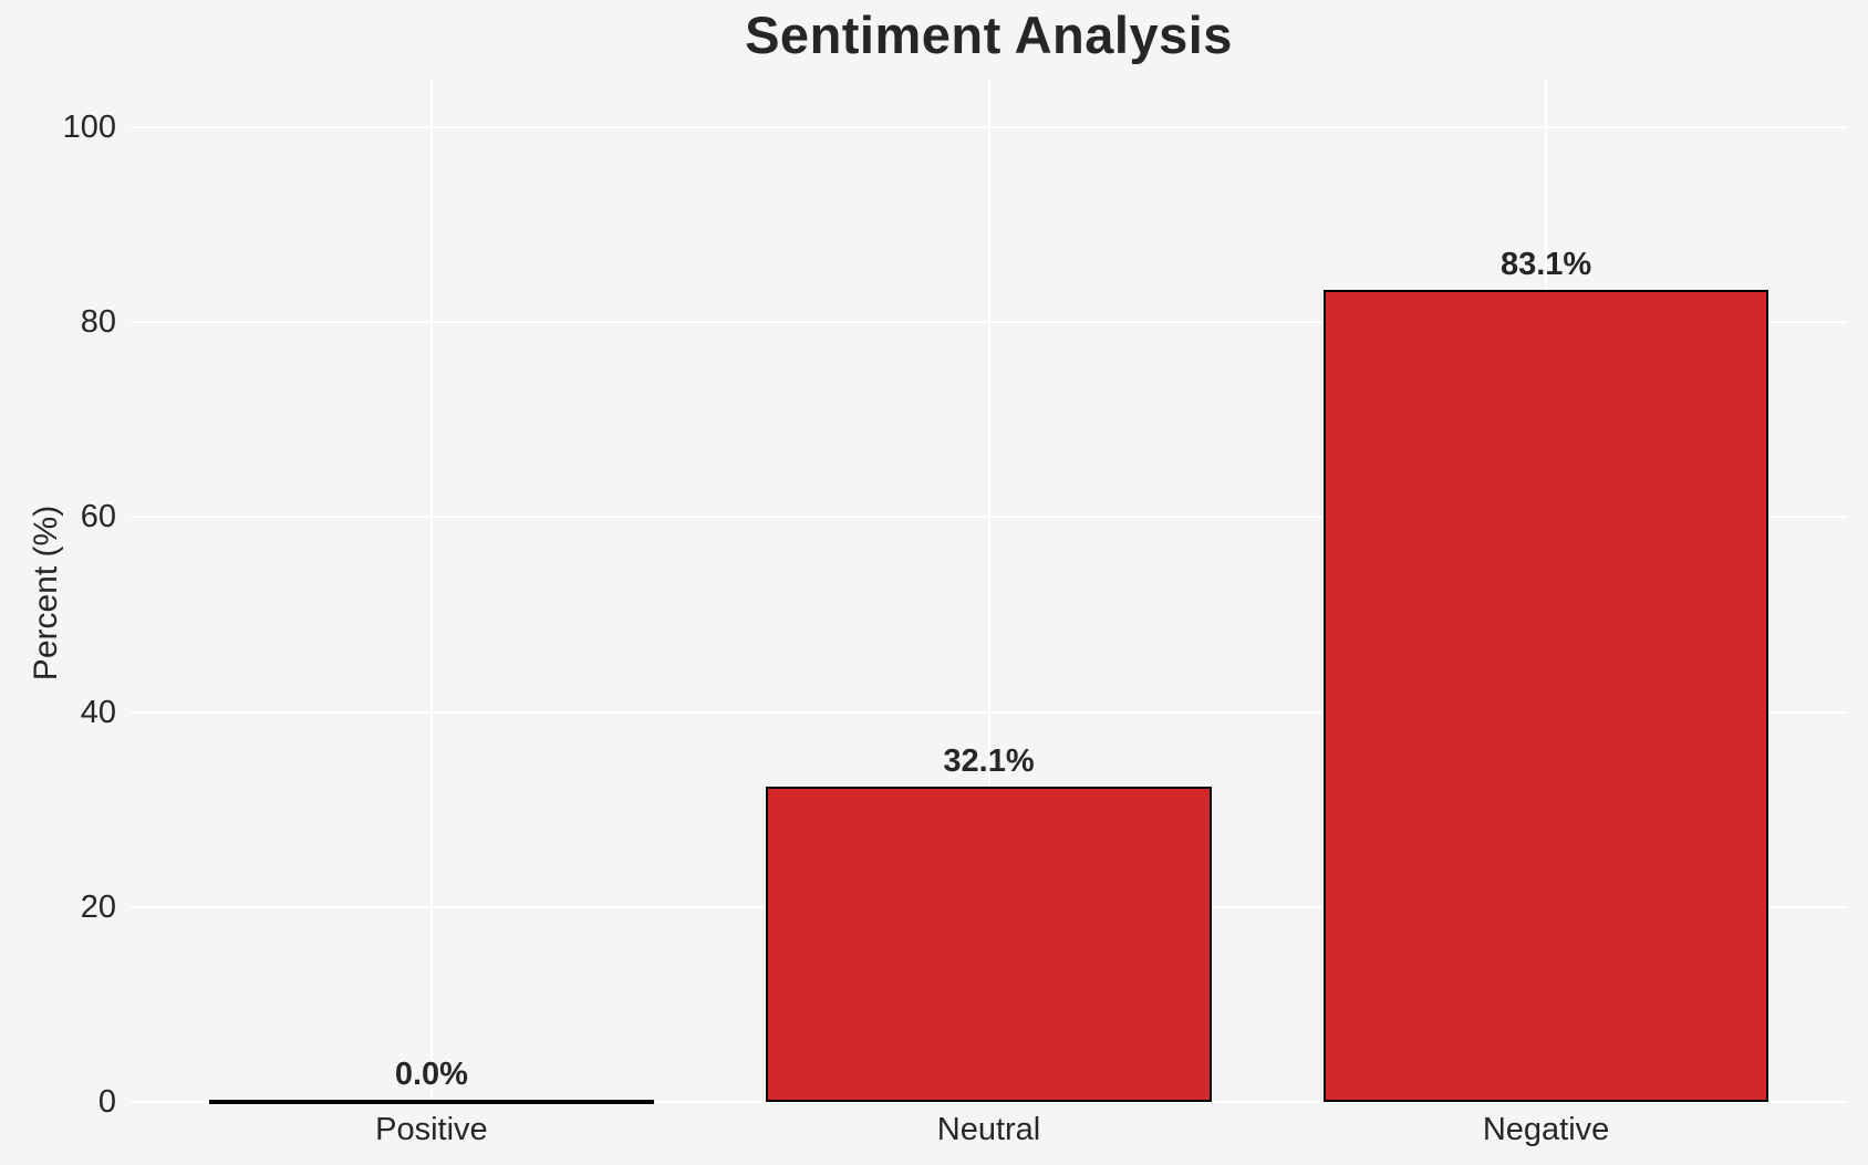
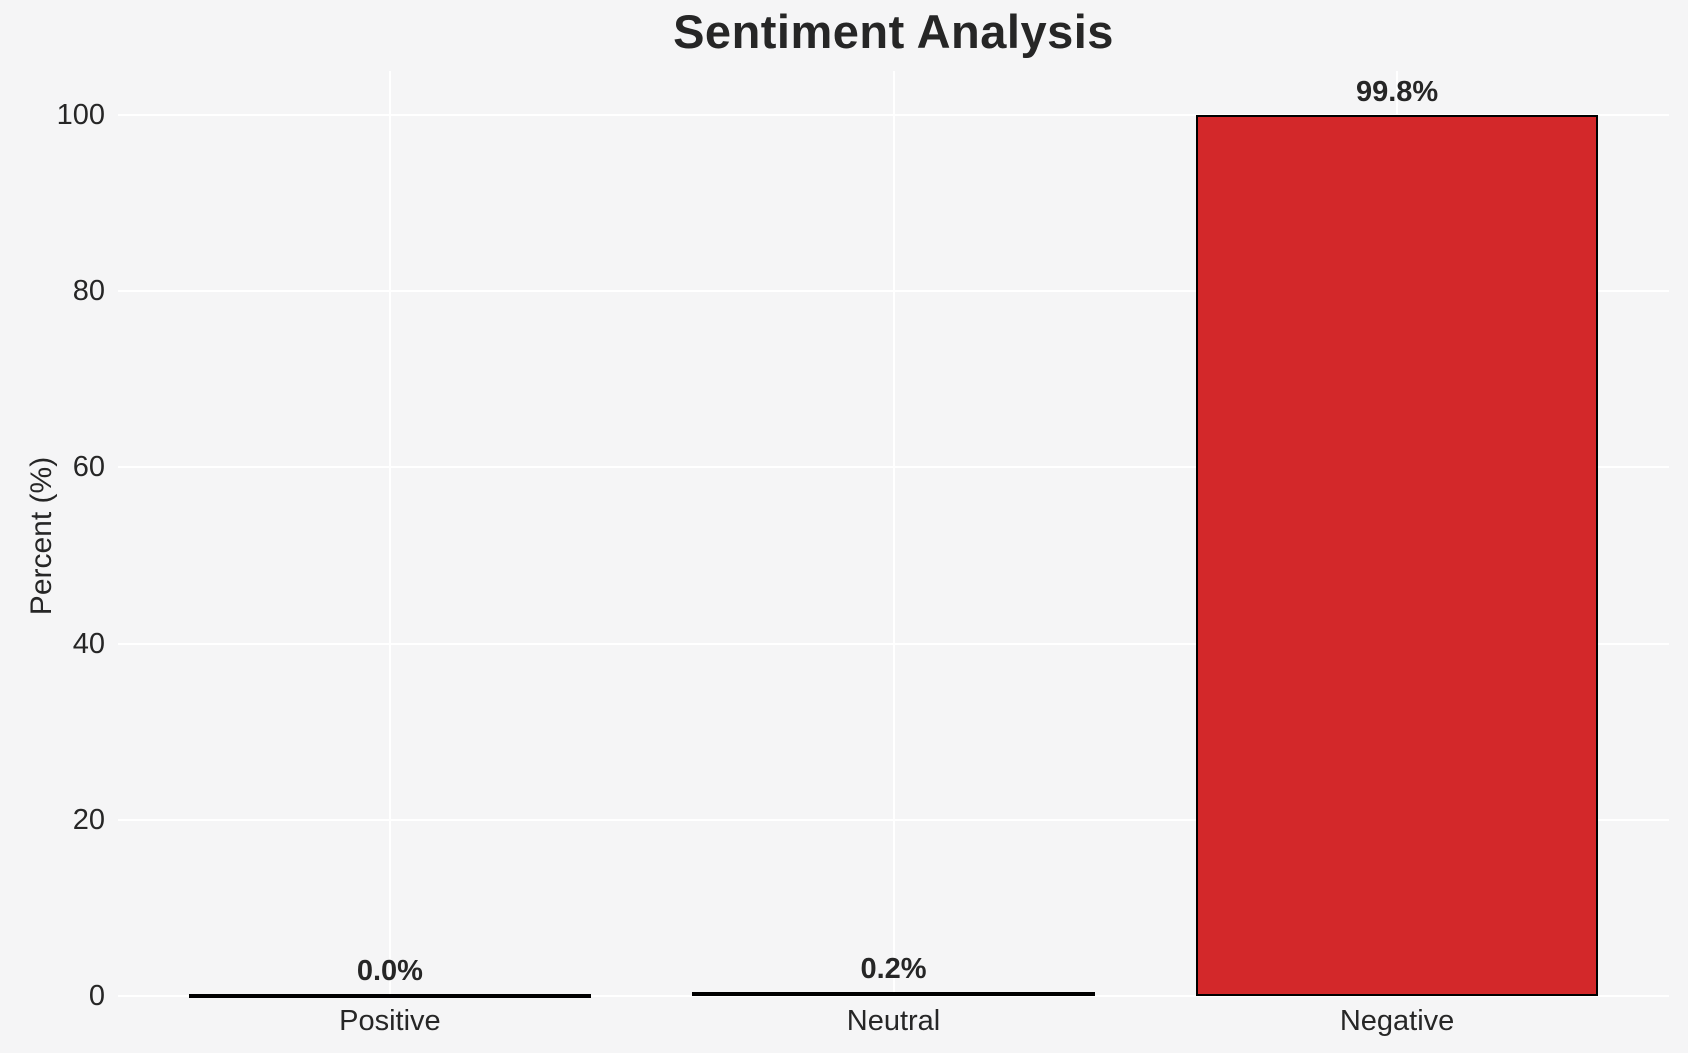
Neutral: 32.1% -> 0.2%
Negative: 83.1% -> 99.8%
